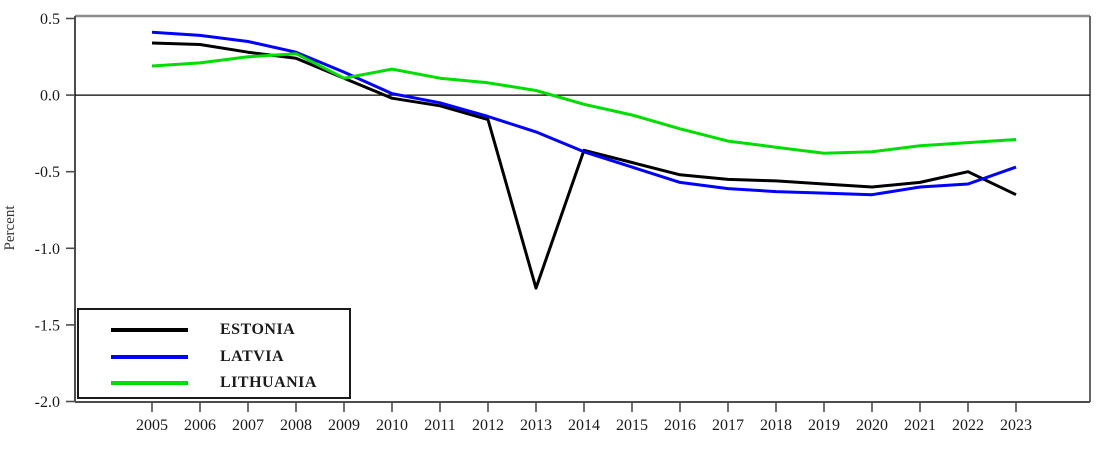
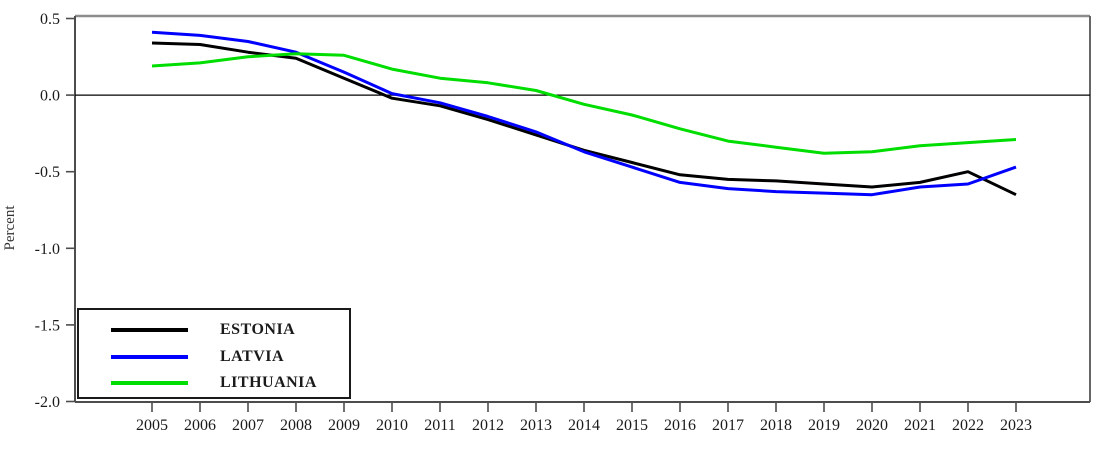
LITHUANIA/2009: 0.11 -> 0.26
ESTONIA/2013: -1.26 -> -0.26
